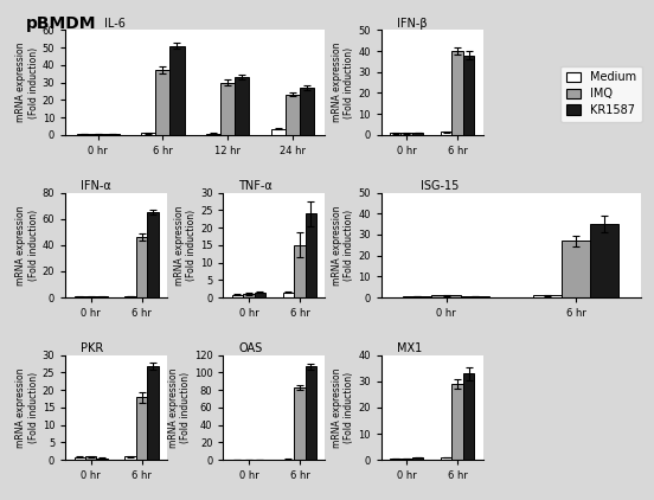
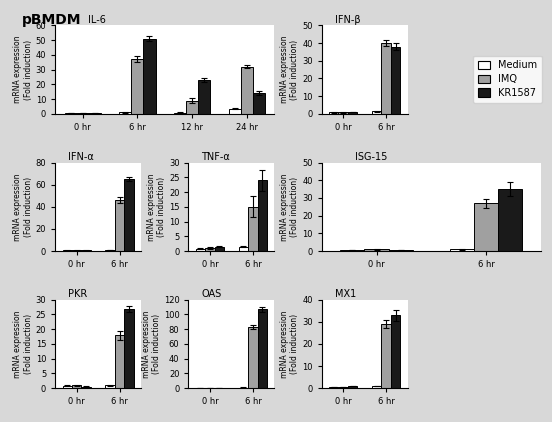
IL-6/IMQ/12 hr: 30 -> 9
IL-6/KR1587/12 hr: 33 -> 23
IL-6/IMQ/24 hr: 23 -> 32
IL-6/KR1587/24 hr: 27 -> 14
